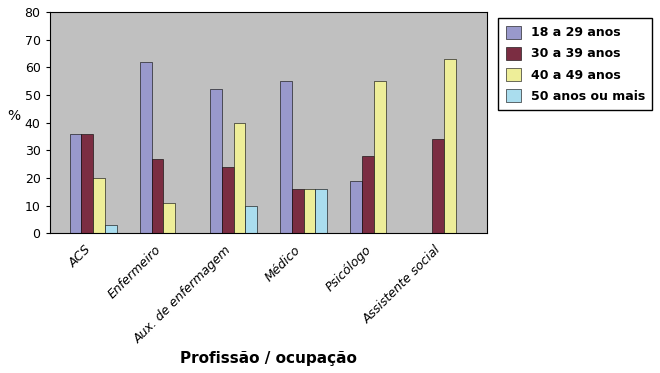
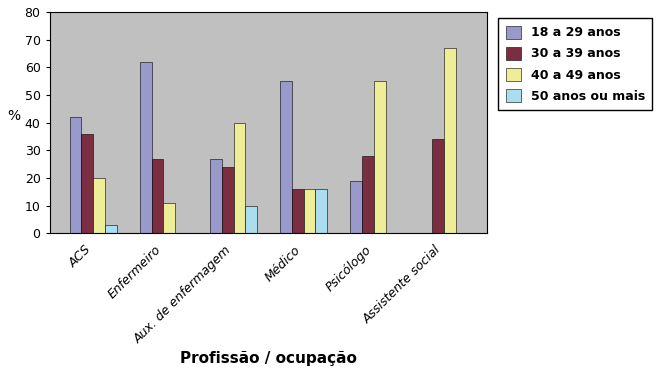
18 a 29 anos/ACS: 36 -> 42
18 a 29 anos/Aux. de enfermagem: 52 -> 27
40 a 49 anos/Assistente social: 63 -> 67
